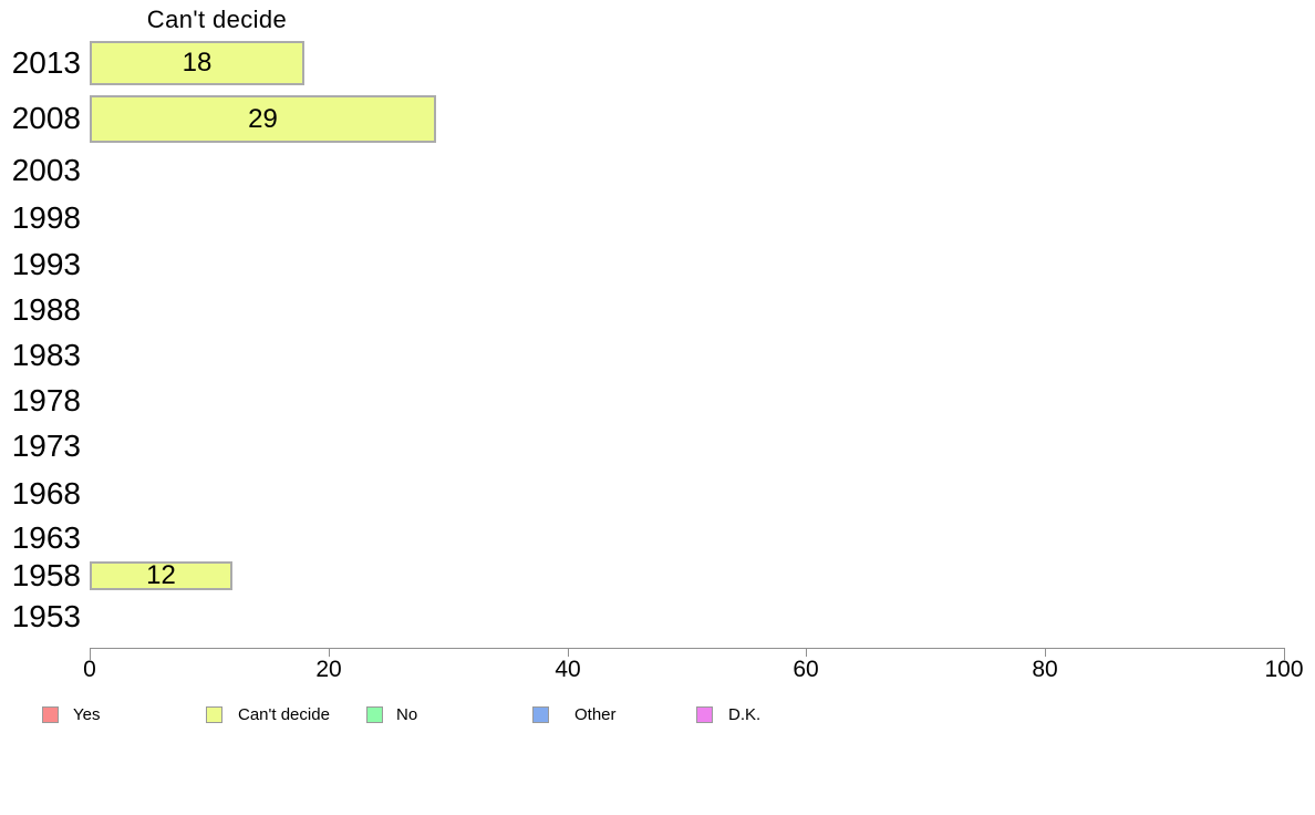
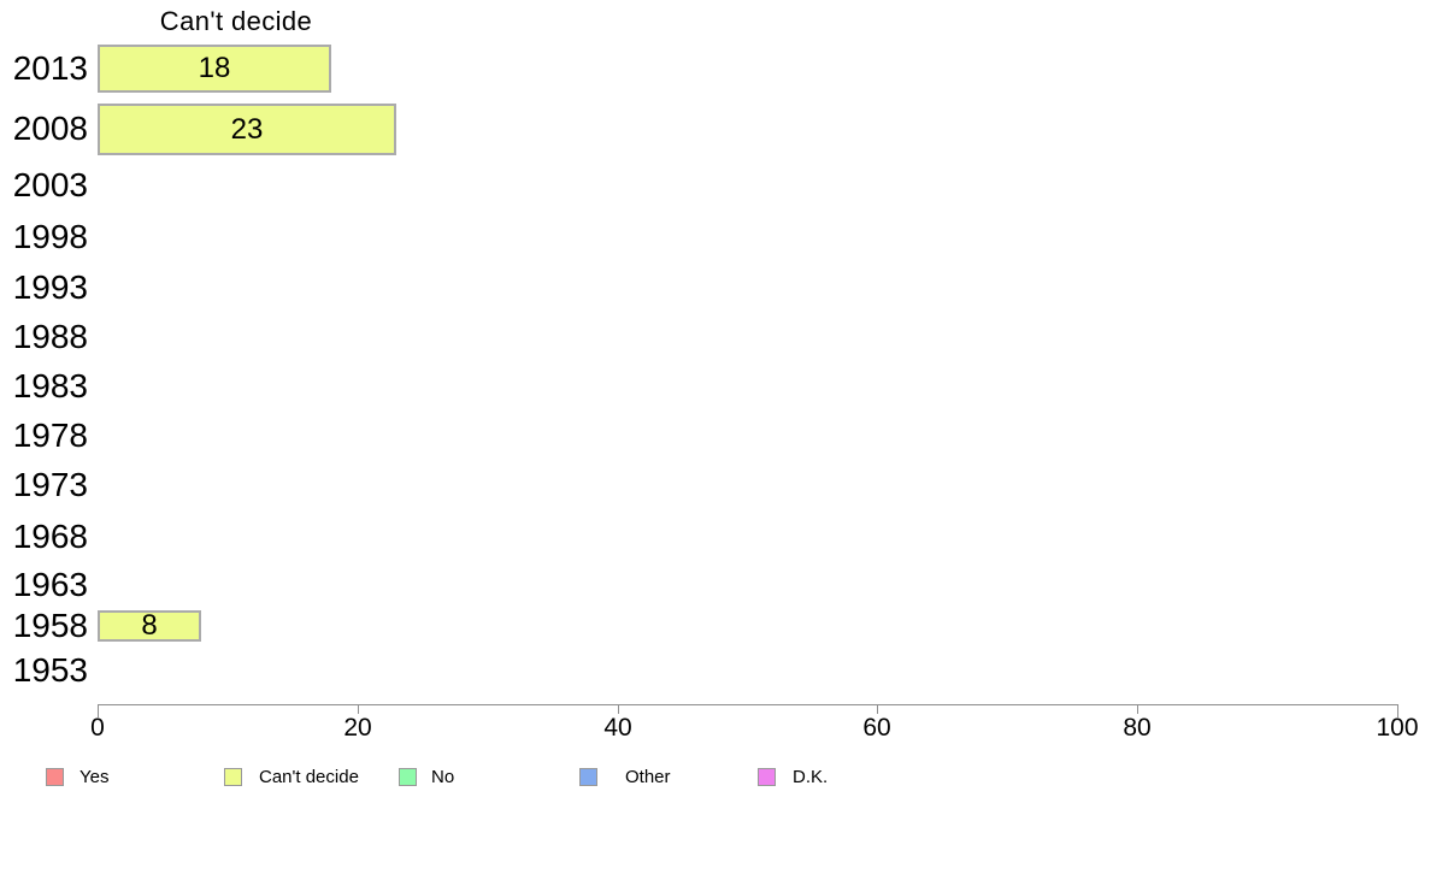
2008: 29 -> 23
1958: 12 -> 8
